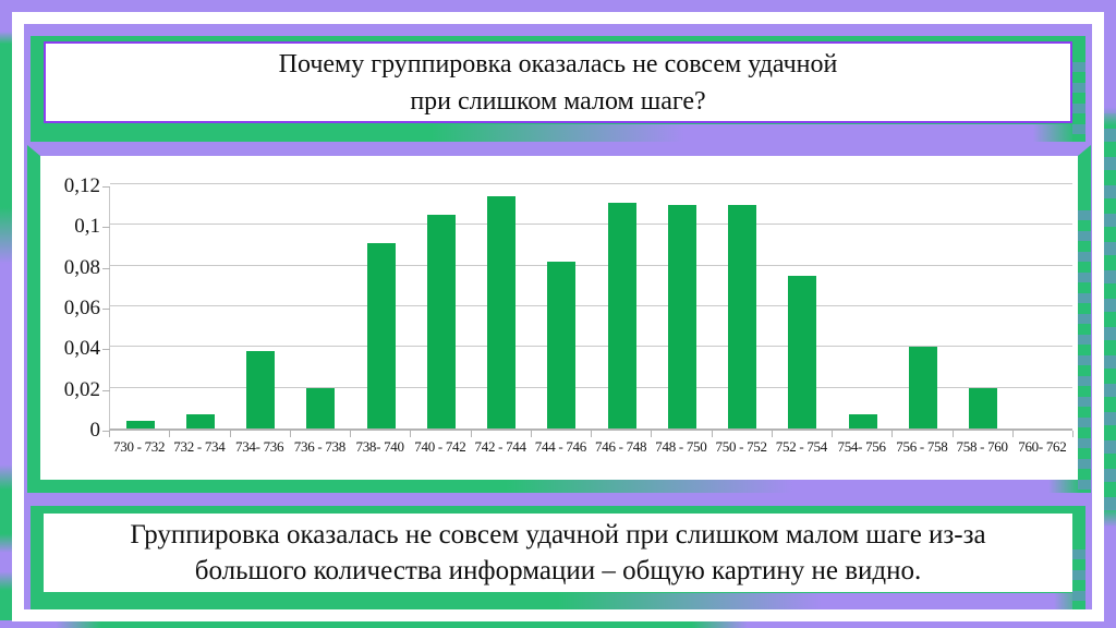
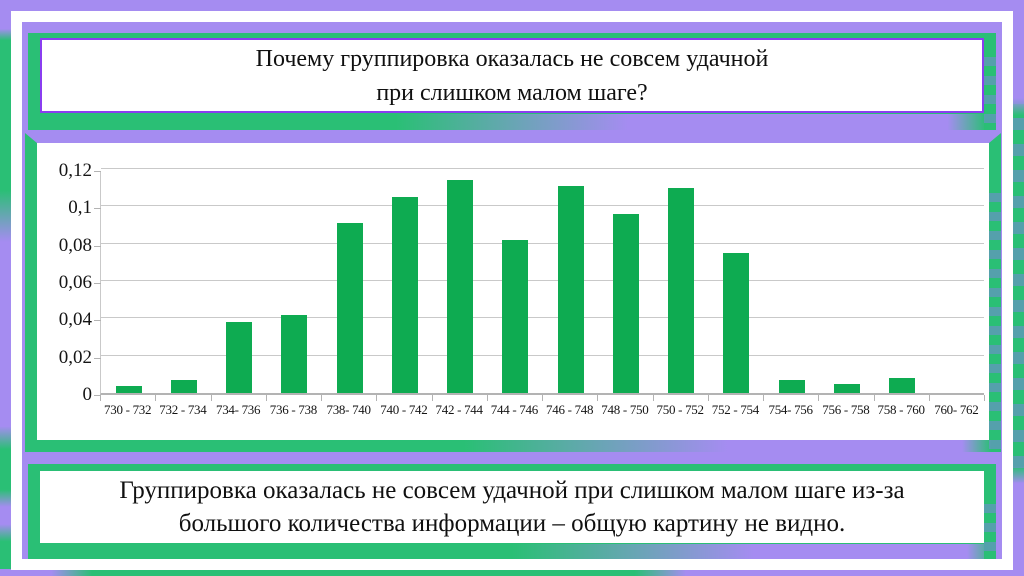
736 - 738: 0,02 -> 0,04
748 - 750: 0,11 -> 0,10
756 - 758: 0,04 -> 0,01
758 - 760: 0,02 -> 0,01
